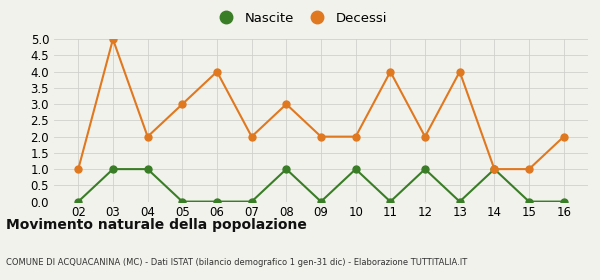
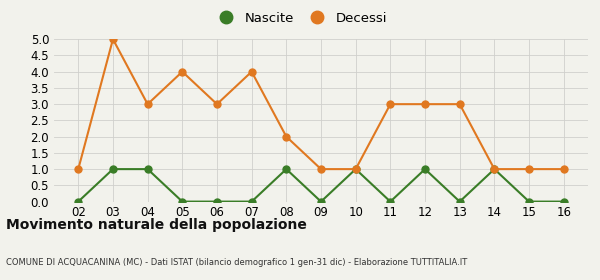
Decessi/04: 2 -> 3
Decessi/05: 3 -> 4
Decessi/06: 4 -> 3
Decessi/07: 2 -> 4
Decessi/08: 3 -> 2
Decessi/09: 2 -> 1
Decessi/10: 2 -> 1
Decessi/11: 4 -> 3
Decessi/12: 2 -> 3
Decessi/13: 4 -> 3
Decessi/16: 2 -> 1
